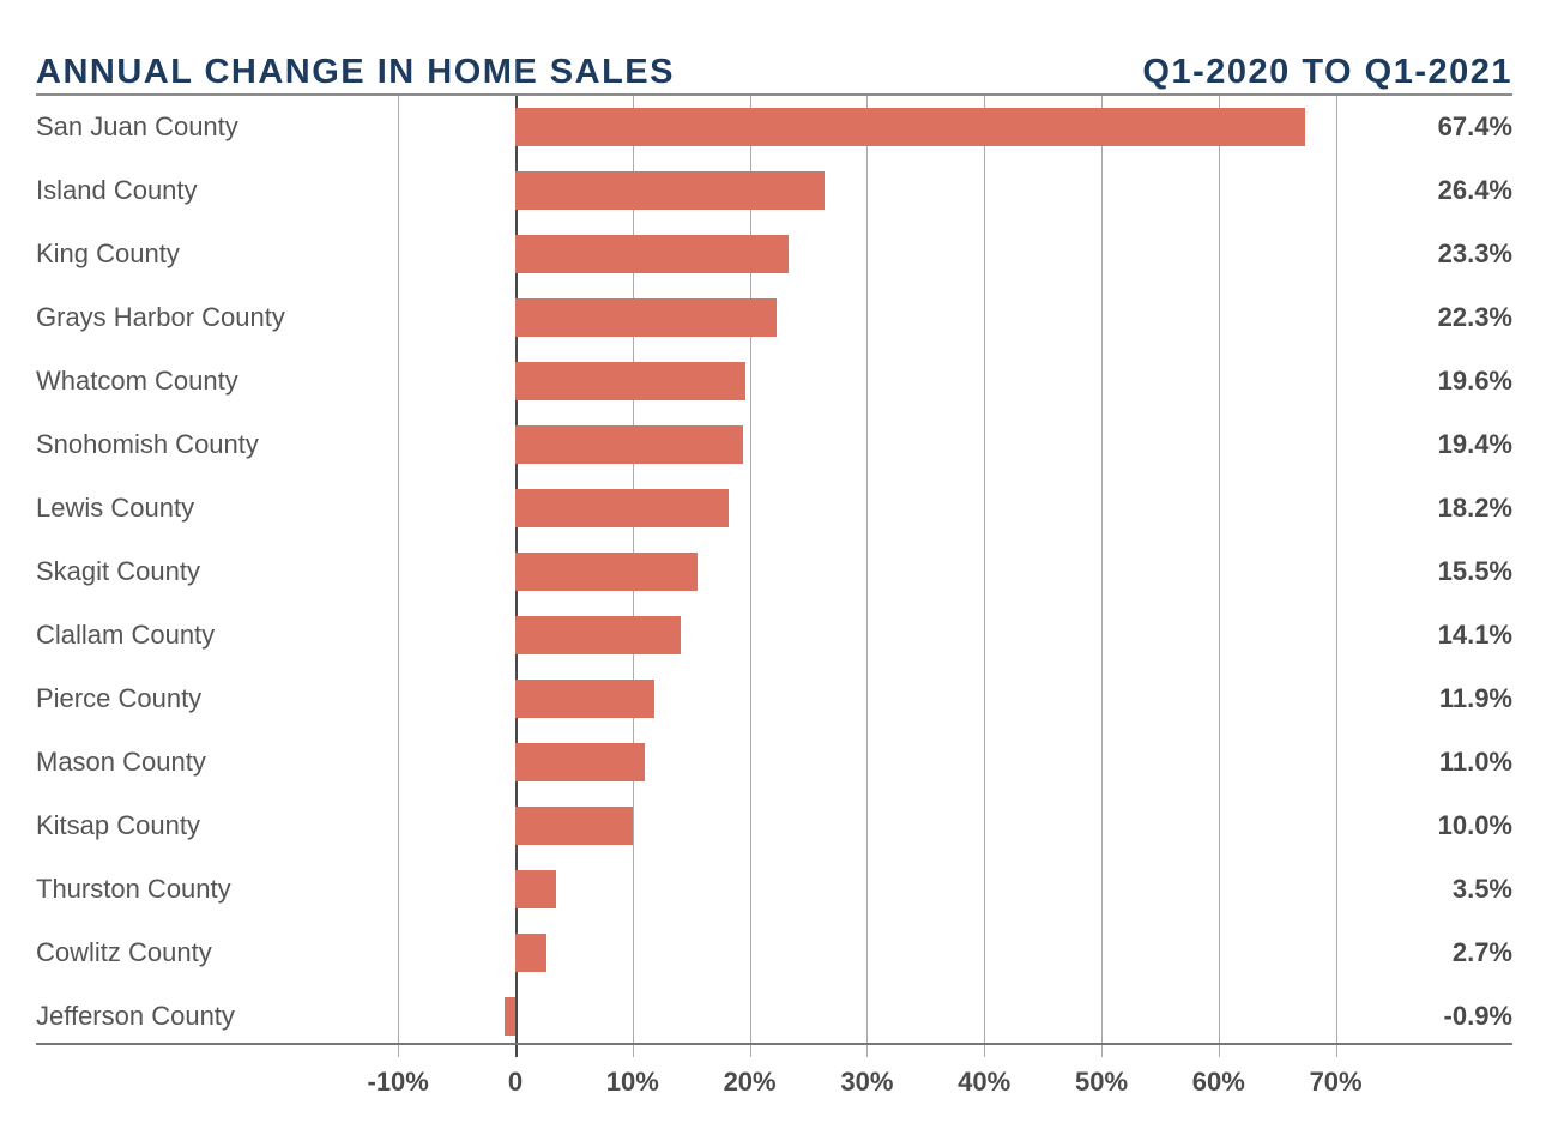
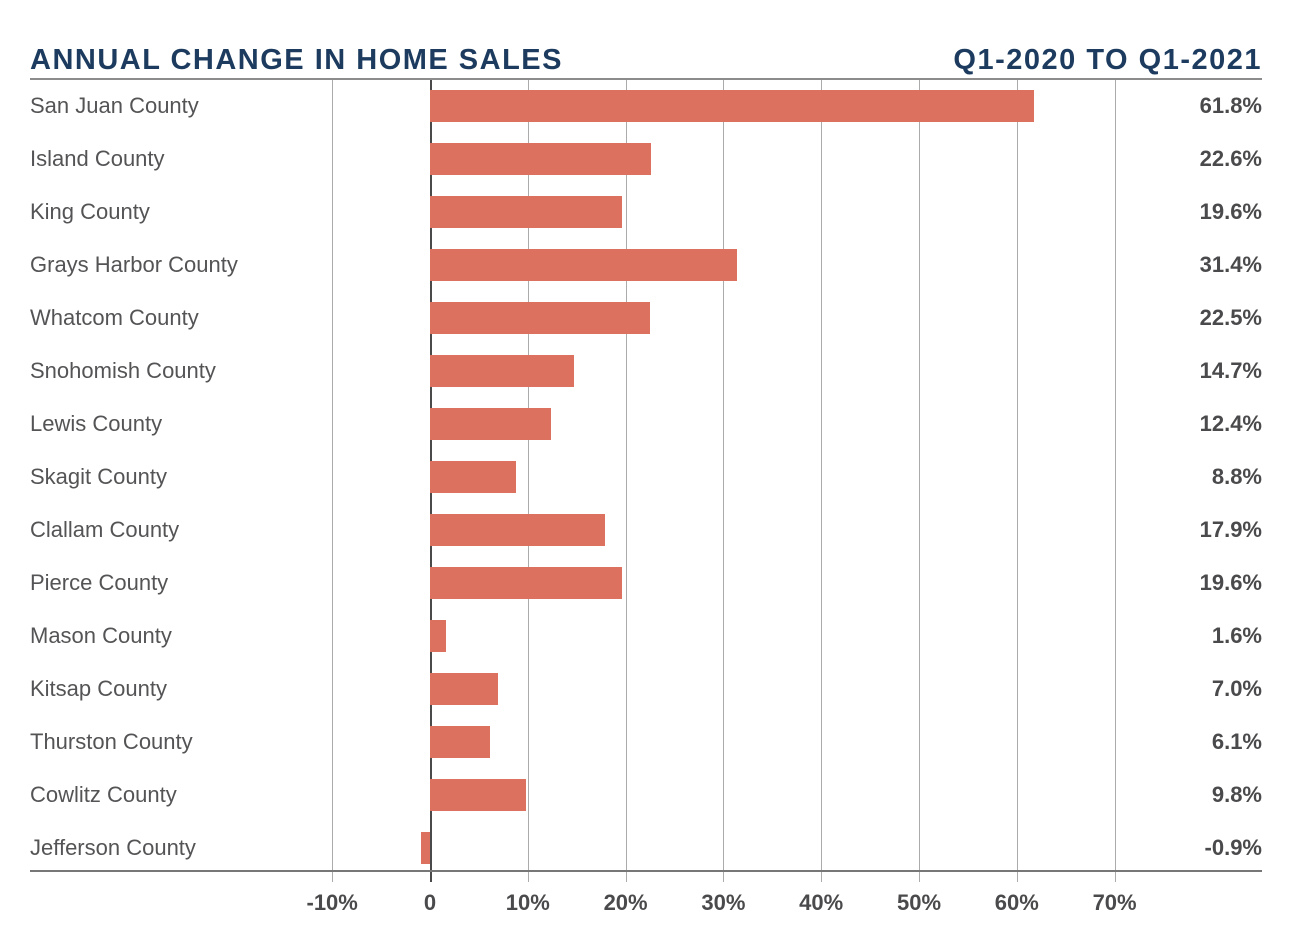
San Juan County: 67.4% -> 61.8%
Island County: 26.4% -> 22.6%
King County: 23.3% -> 19.6%
Grays Harbor County: 22.3% -> 31.4%
Whatcom County: 19.6% -> 22.5%
Snohomish County: 19.4% -> 14.7%
Lewis County: 18.2% -> 12.4%
Skagit County: 15.5% -> 8.8%
Clallam County: 14.1% -> 17.9%
Pierce County: 11.9% -> 19.6%
Mason County: 11.0% -> 1.6%
Kitsap County: 10.0% -> 7.0%
Thurston County: 3.5% -> 6.1%
Cowlitz County: 2.7% -> 9.8%
